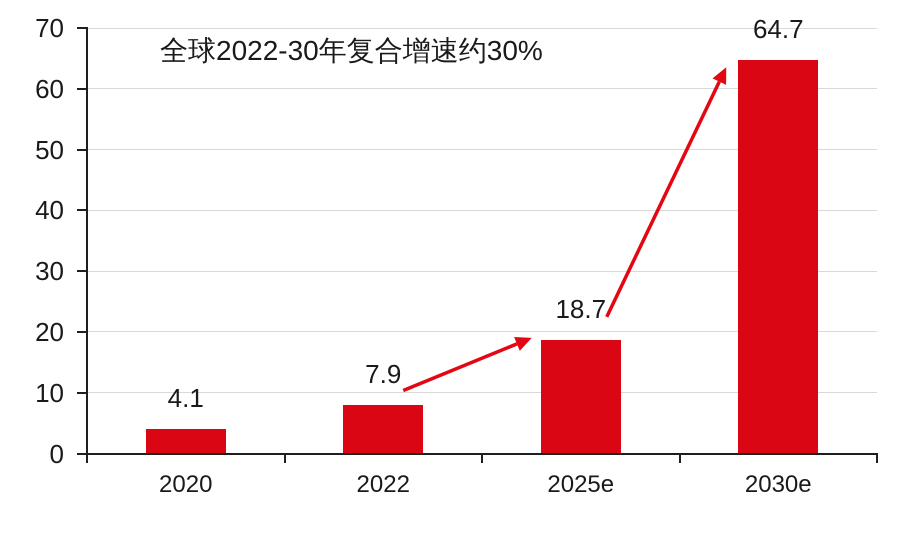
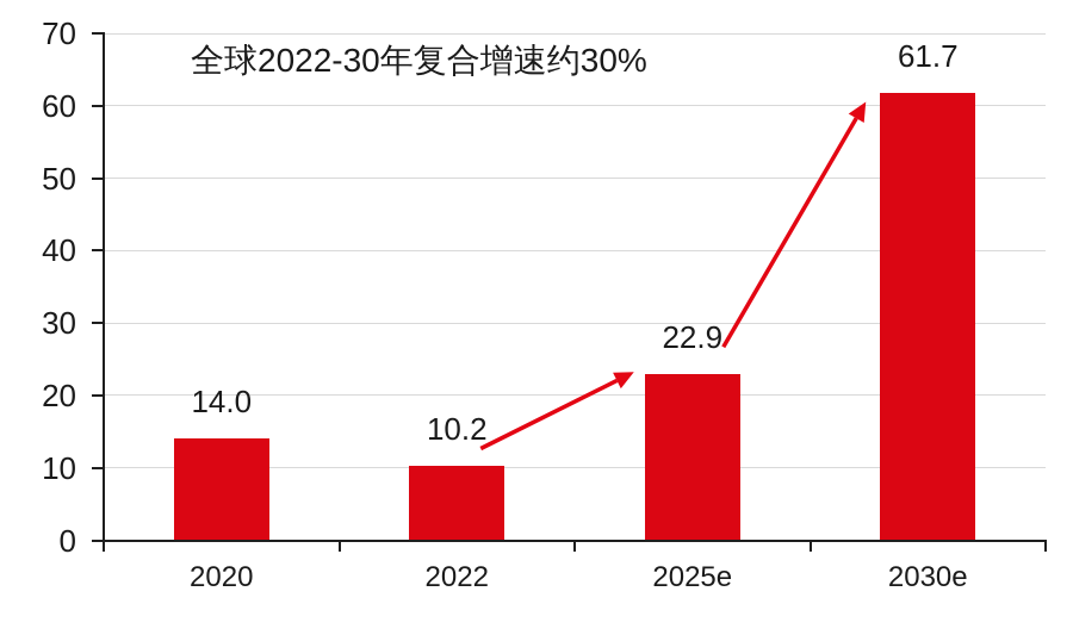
2020: 4.1 -> 14.0
2022: 7.9 -> 10.2
2025e: 18.7 -> 22.9
2030e: 64.7 -> 61.7
